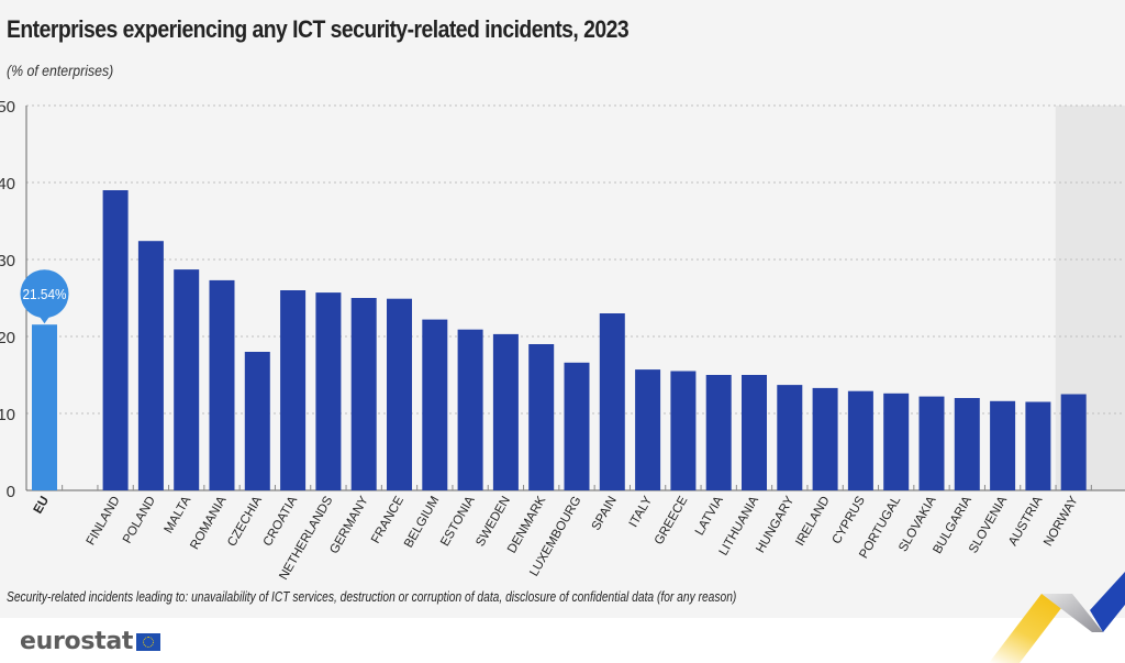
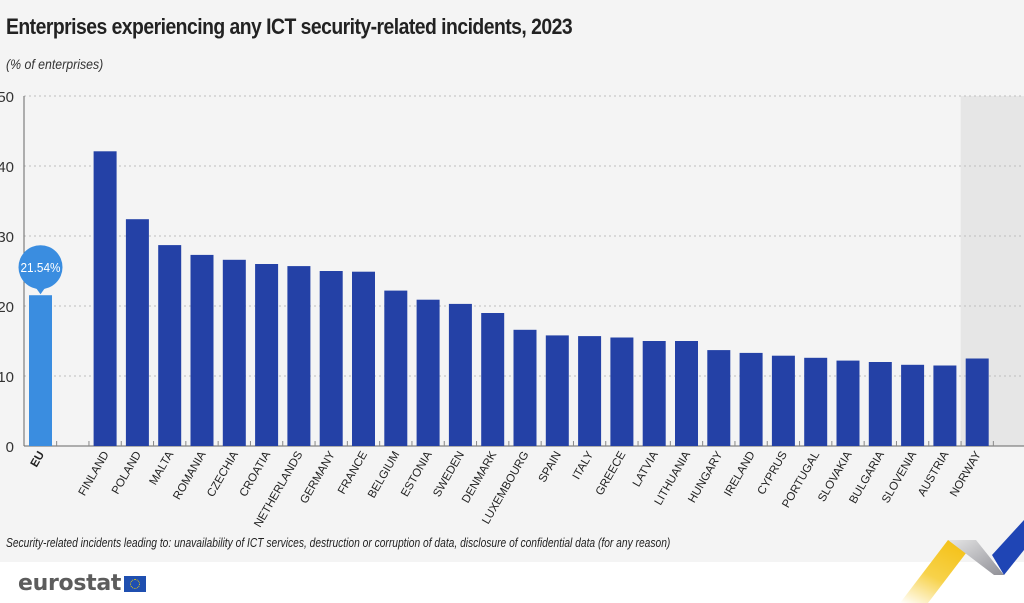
FINLAND: 39 -> 42
CZECHIA: 18 -> 27
SPAIN: 23 -> 16
